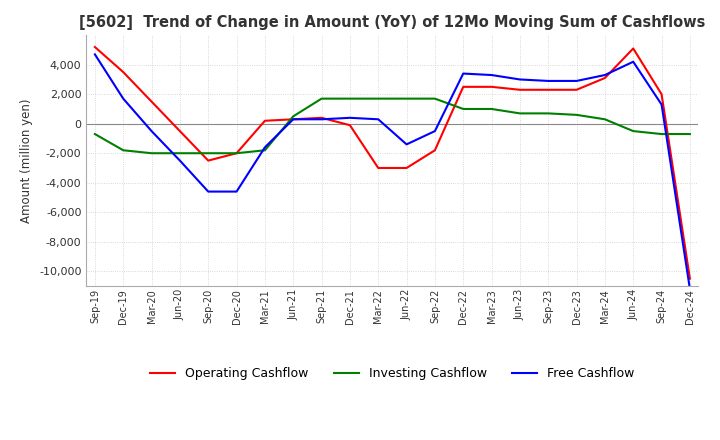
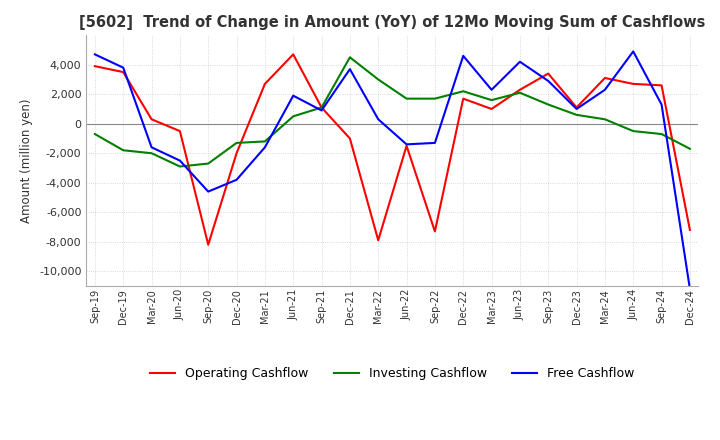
Operating Cashflow/Sep-19: 5,200 -> 3,900
Free Cashflow/Dec-19: 1,700 -> 3,800
Operating Cashflow/Mar-20: 1,500 -> 300
Free Cashflow/Mar-20: -500 -> -1,600
Investing Cashflow/Jun-20: -2,000 -> -2,900
Operating Cashflow/Sep-20: -2,500 -> -8,200
Investing Cashflow/Sep-20: -2,000 -> -2,700
Investing Cashflow/Dec-20: -2,000 -> -1,300
Free Cashflow/Dec-20: -4,600 -> -3,800
Operating Cashflow/Mar-21: 200 -> 2,700
Investing Cashflow/Mar-21: -1,800 -> -1,200
Operating Cashflow/Jun-21: 300 -> 4,700
Free Cashflow/Jun-21: 300 -> 1,900
Operating Cashflow/Sep-21: 400 -> 1,100
Investing Cashflow/Sep-21: 1,700 -> 1,100
Free Cashflow/Sep-21: 300 -> 900
Operating Cashflow/Dec-21: -100 -> -1,000
Investing Cashflow/Dec-21: 1,700 -> 4,500
Free Cashflow/Dec-21: 400 -> 3,700
Operating Cashflow/Mar-22: -3,000 -> -7,900
Investing Cashflow/Mar-22: 1,700 -> 3,000
Operating Cashflow/Jun-22: -3,000 -> -1,500
Operating Cashflow/Sep-22: -1,800 -> -7,300
Free Cashflow/Sep-22: -500 -> -1,300
Operating Cashflow/Dec-22: 2,500 -> 1,700
Investing Cashflow/Dec-22: 1,000 -> 2,200
Free Cashflow/Dec-22: 3,400 -> 4,600
Operating Cashflow/Mar-23: 2,500 -> 1,000
Investing Cashflow/Mar-23: 1,000 -> 1,600
Free Cashflow/Mar-23: 3,300 -> 2,300
Investing Cashflow/Jun-23: 700 -> 2,100
Free Cashflow/Jun-23: 3,000 -> 4,200
Operating Cashflow/Sep-23: 2,300 -> 3,400
Investing Cashflow/Sep-23: 700 -> 1,300
Operating Cashflow/Dec-23: 2,300 -> 1,100
Free Cashflow/Dec-23: 2,900 -> 1,000
Free Cashflow/Mar-24: 3,300 -> 2,300
Operating Cashflow/Jun-24: 5,100 -> 2,700
Free Cashflow/Jun-24: 4,200 -> 4,900
Operating Cashflow/Sep-24: 2,000 -> 2,600
Operating Cashflow/Dec-24: -10,500 -> -7,200
Investing Cashflow/Dec-24: -700 -> -1,700
